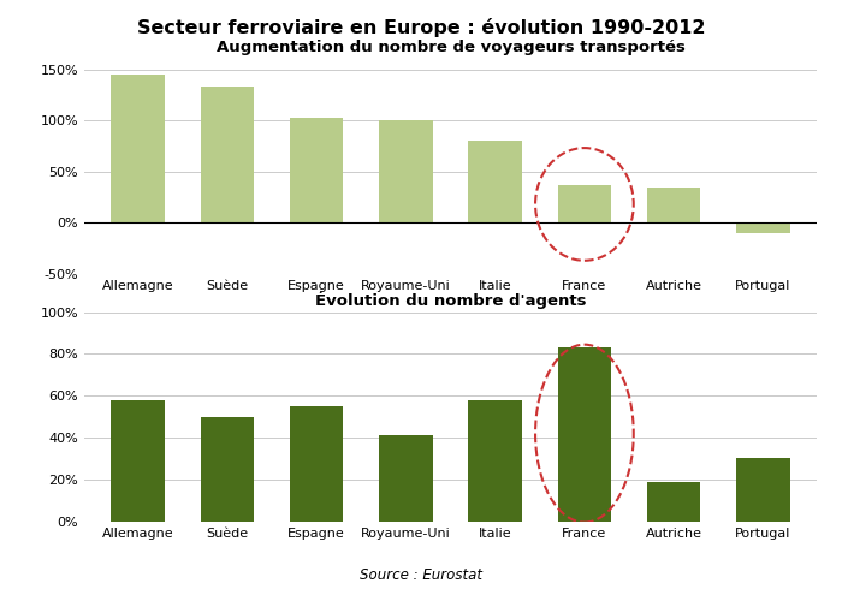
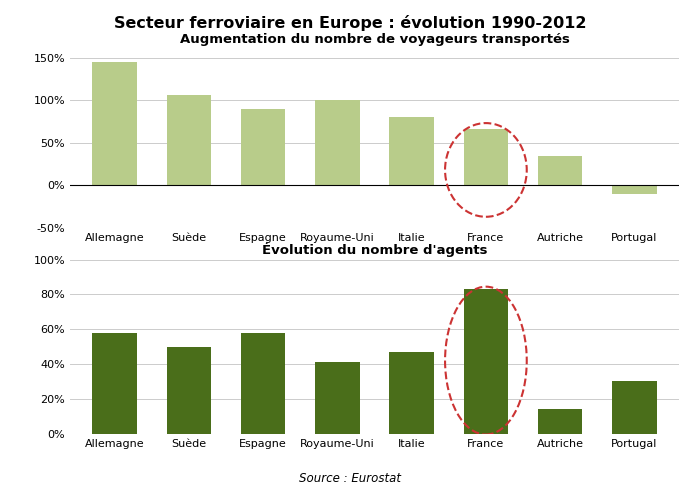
Augmentation du nombre de voyageurs transportés/Suède: 133% -> 106%
Augmentation du nombre de voyageurs transportés/Espagne: 102% -> 90%
Augmentation du nombre de voyageurs transportés/France: 37% -> 66%
Évolution du nombre d'agents/Espagne: 55% -> 58%
Évolution du nombre d'agents/Italie: 58% -> 47%
Évolution du nombre d'agents/Autriche: 19% -> 14%
